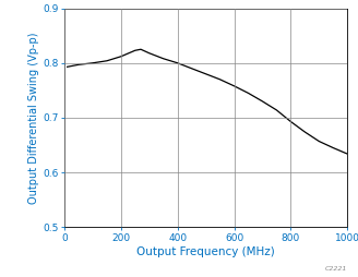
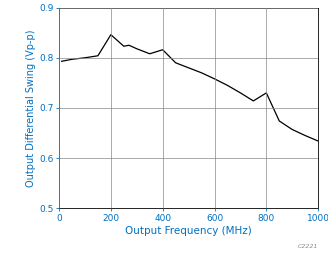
200: 0.812 -> 0.846
400: 0.800 -> 0.816
800: 0.693 -> 0.730
